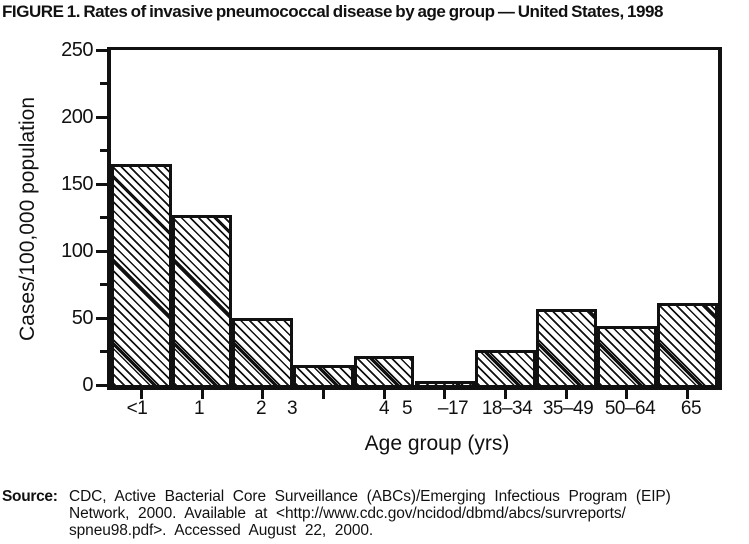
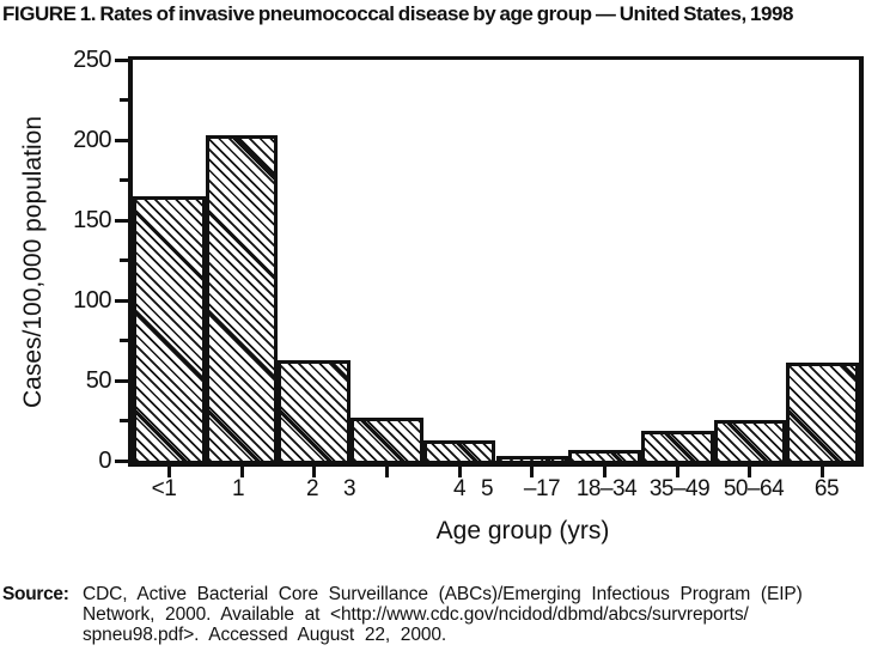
1: 127 -> 203
2: 50 -> 63
3: 15 -> 27
4: 22 -> 13
18–34: 26 -> 7
35–49: 57 -> 19
50–64: 44 -> 25
